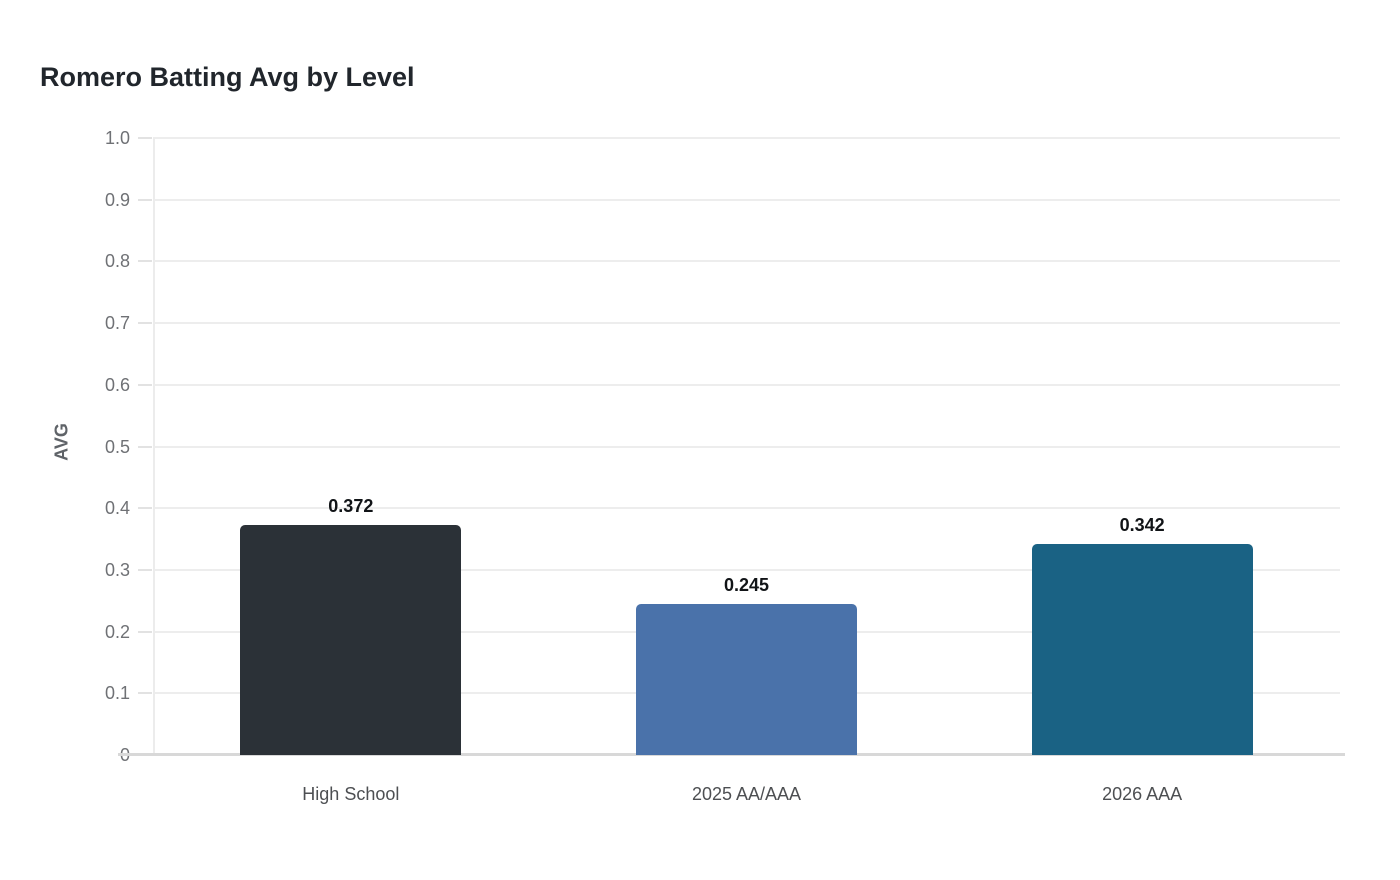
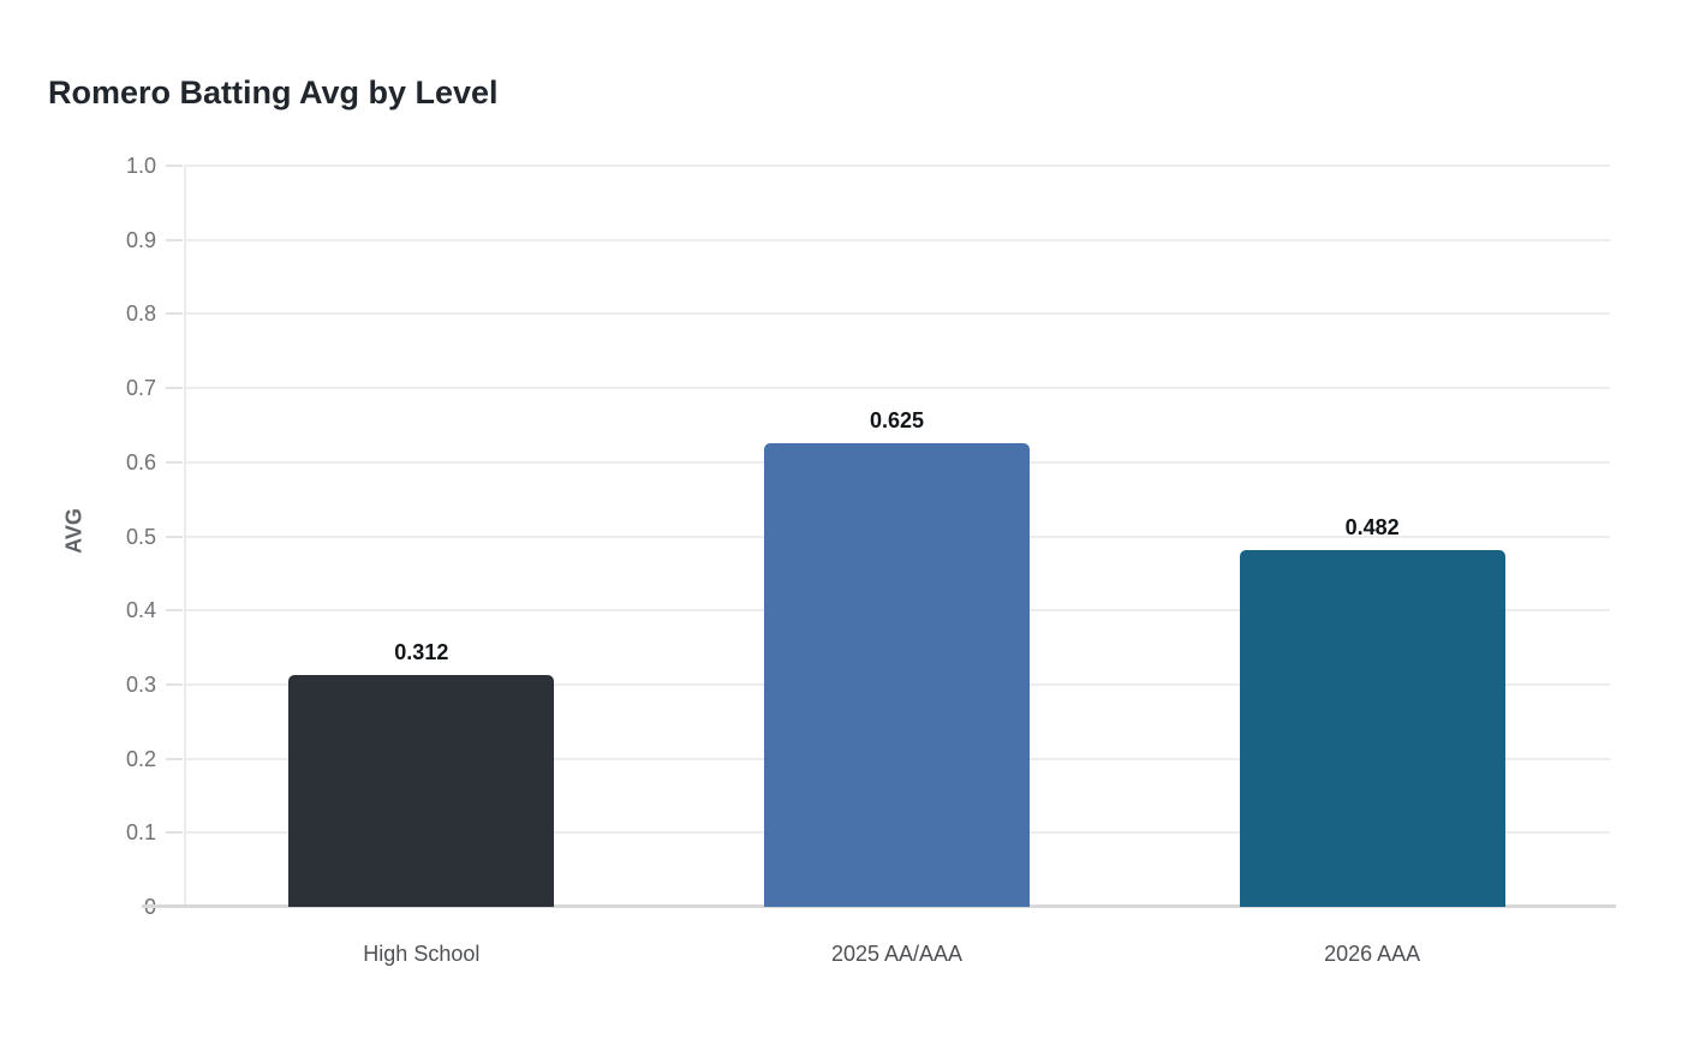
High School: 0.372 -> 0.312
2025 AA/AAA: 0.245 -> 0.625
2026 AAA: 0.342 -> 0.482
